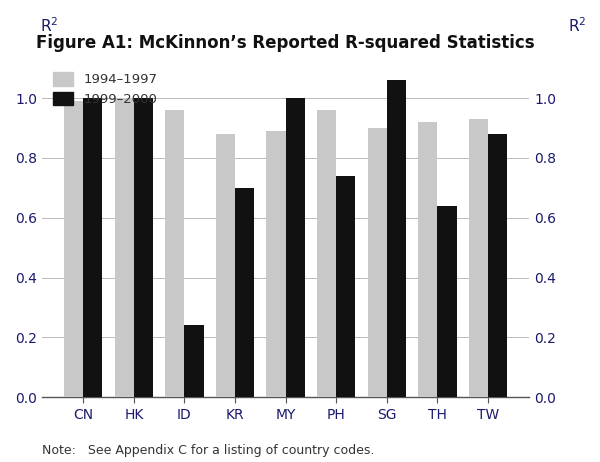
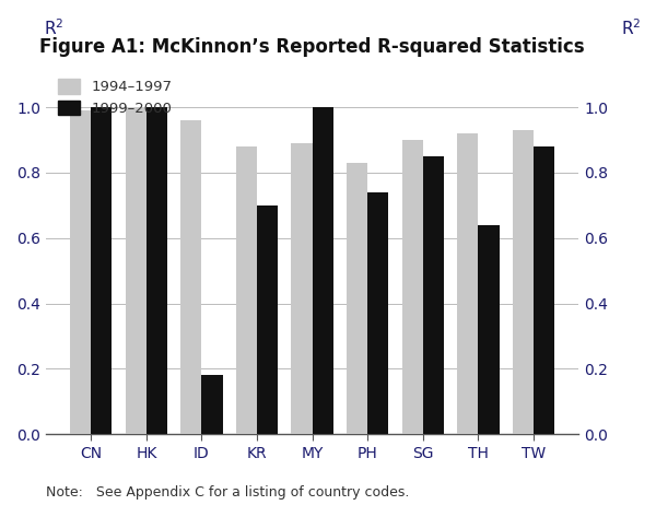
1999–2000/ID: 0.24 -> 0.18
1994–1997/PH: 0.96 -> 0.83
1999–2000/SG: 1.06 -> 0.85
